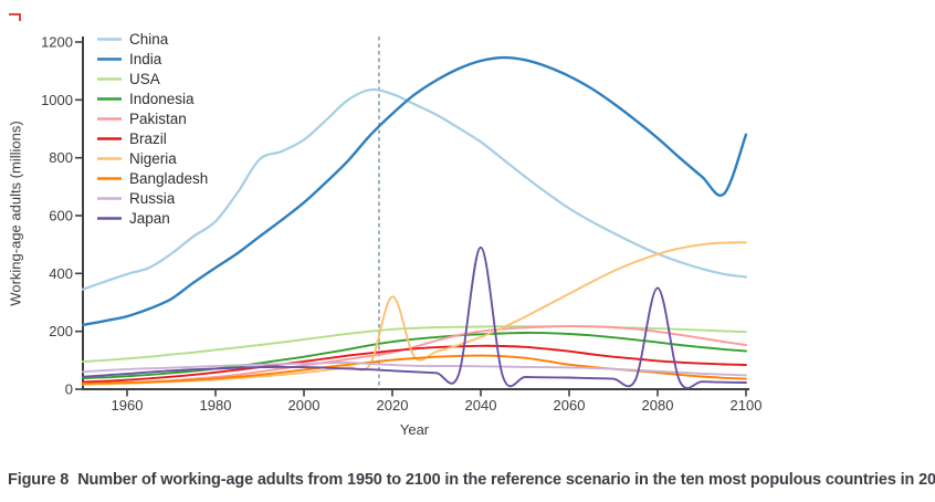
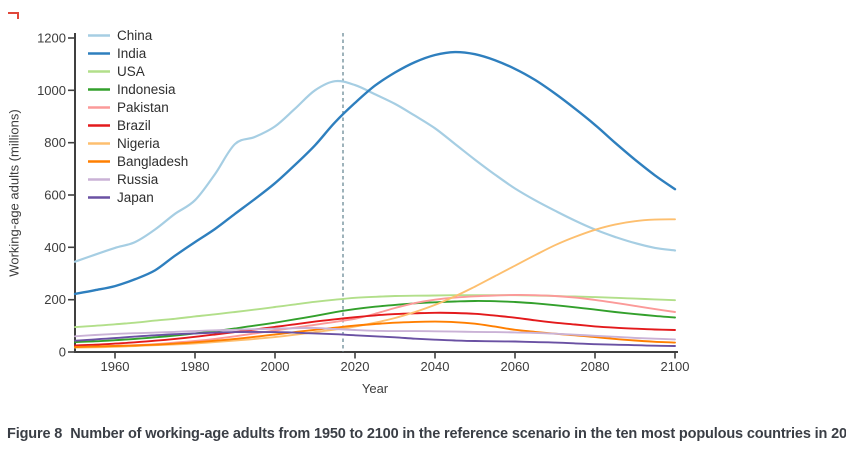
Nigeria/2020: 320 -> 100
Japan/2040: 490 -> 50
Japan/2080: 350 -> 30
India/2100: 880 -> 620
